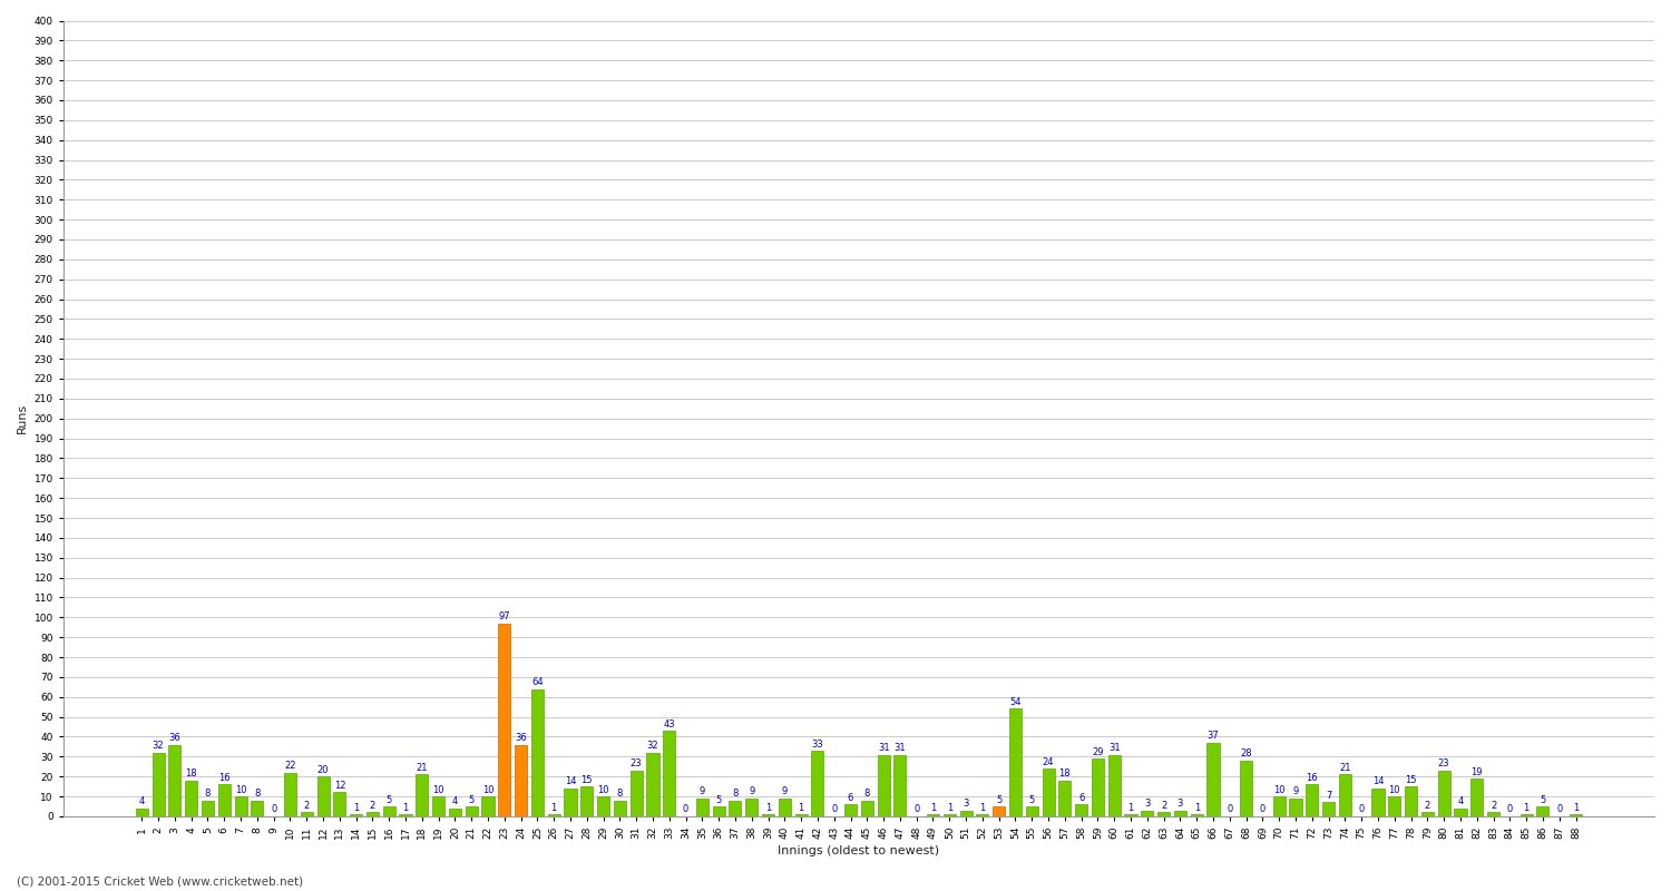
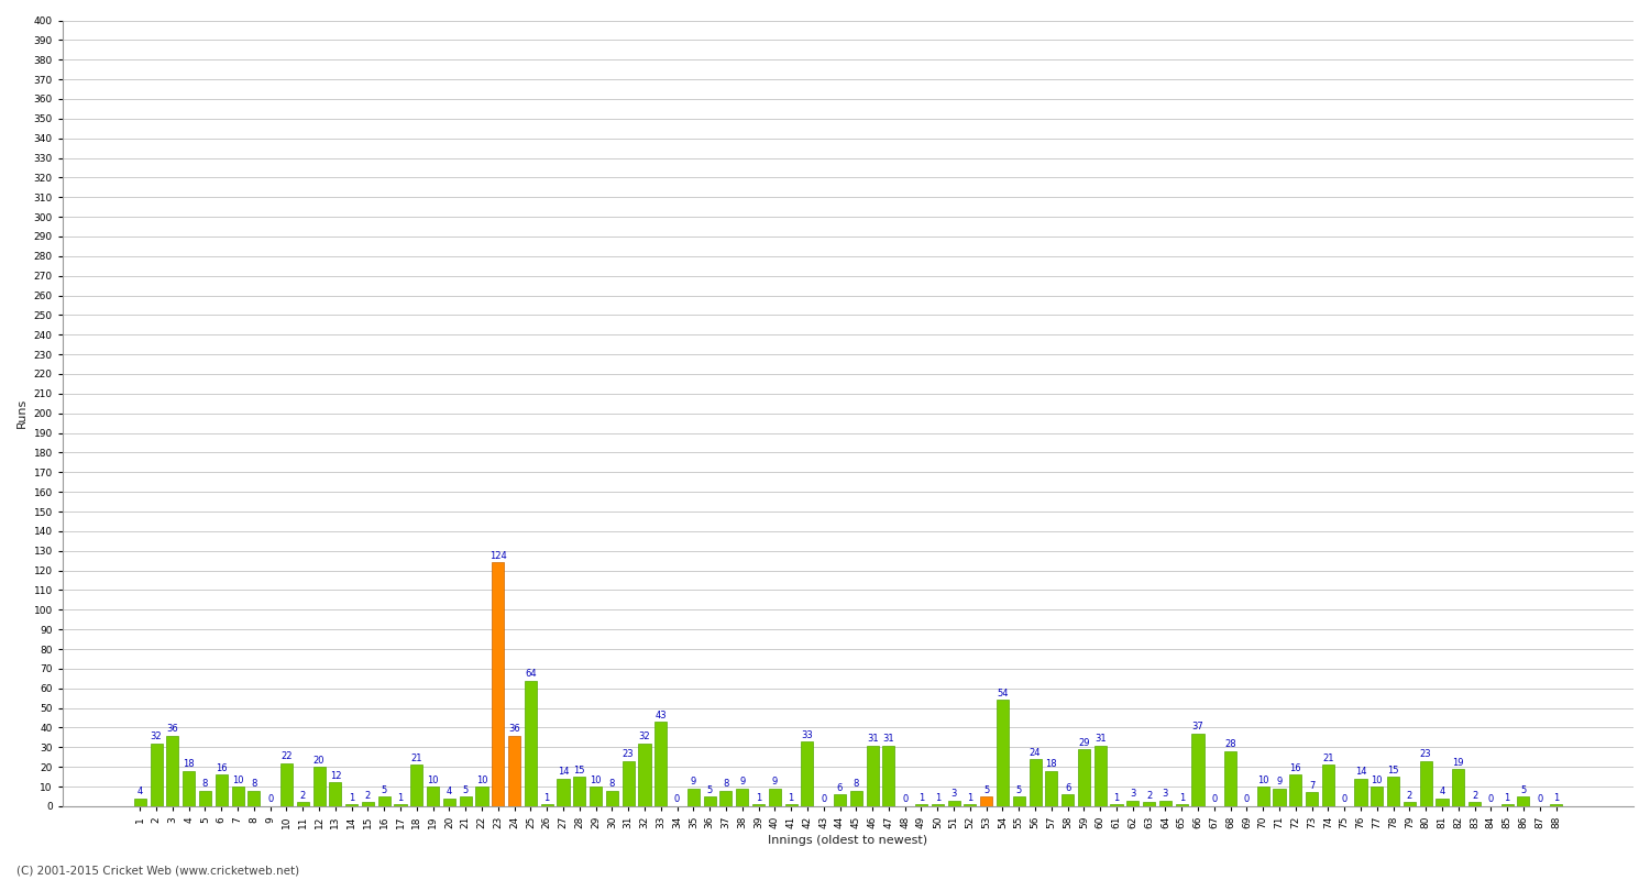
23: 97 -> 124
